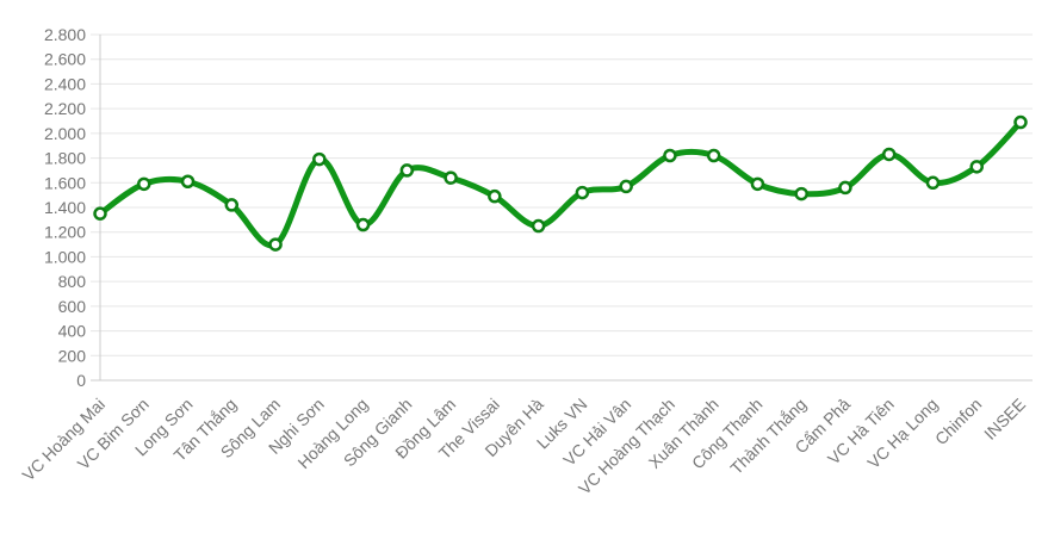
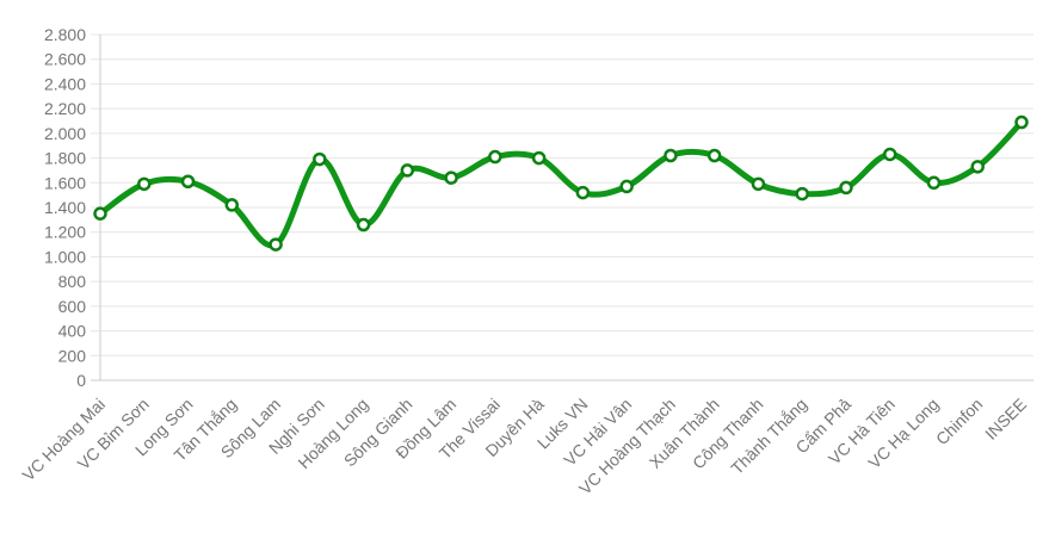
The Vissai: 1490 -> 1810
Duyên Hà: 1250 -> 1800
